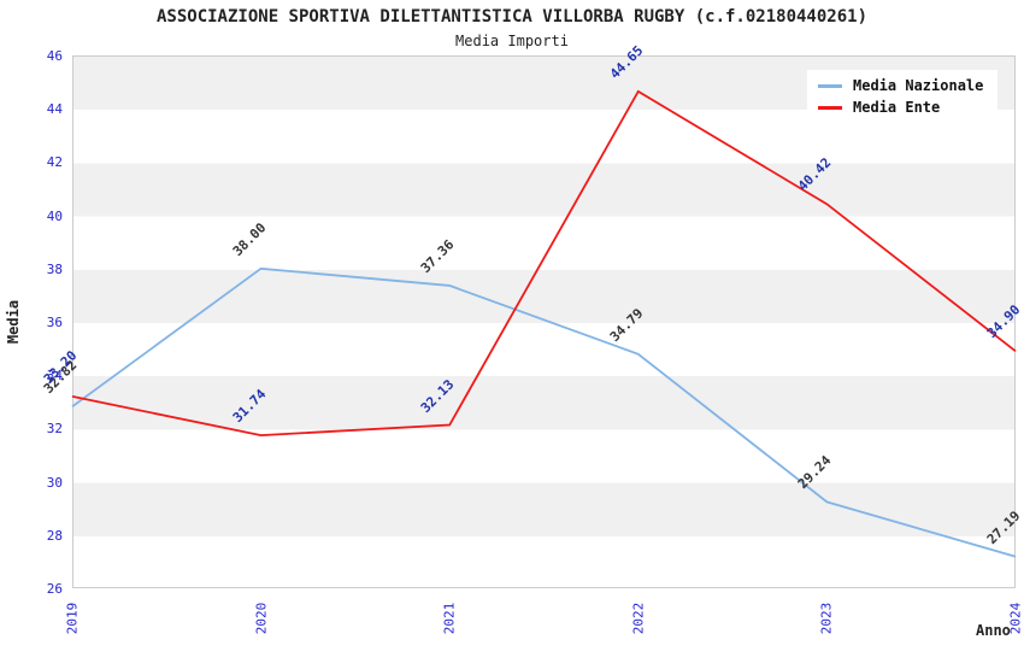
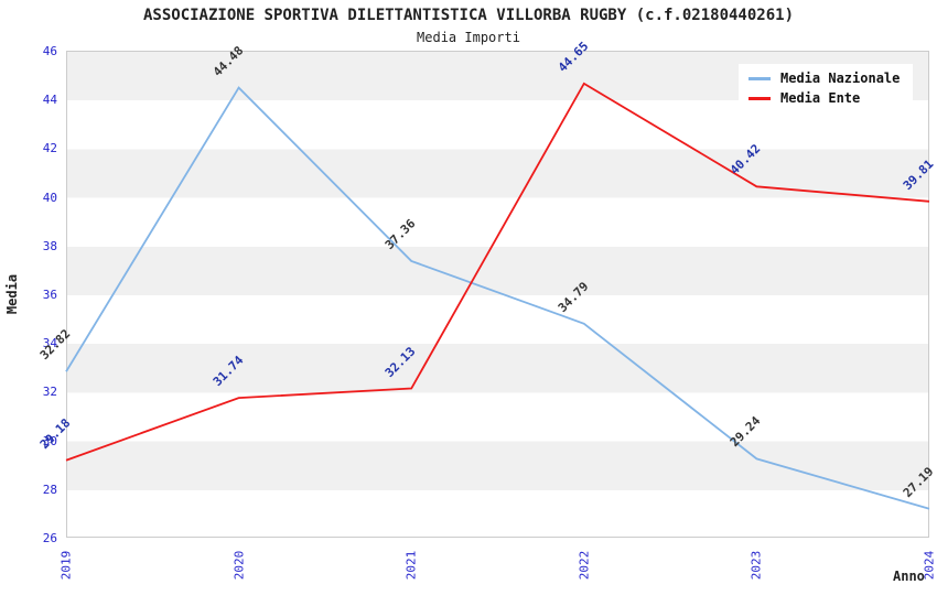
Media Ente/2019: 33.20 -> 29.18
Media Nazionale/2020: 38.00 -> 44.48
Media Ente/2024: 34.90 -> 39.81
